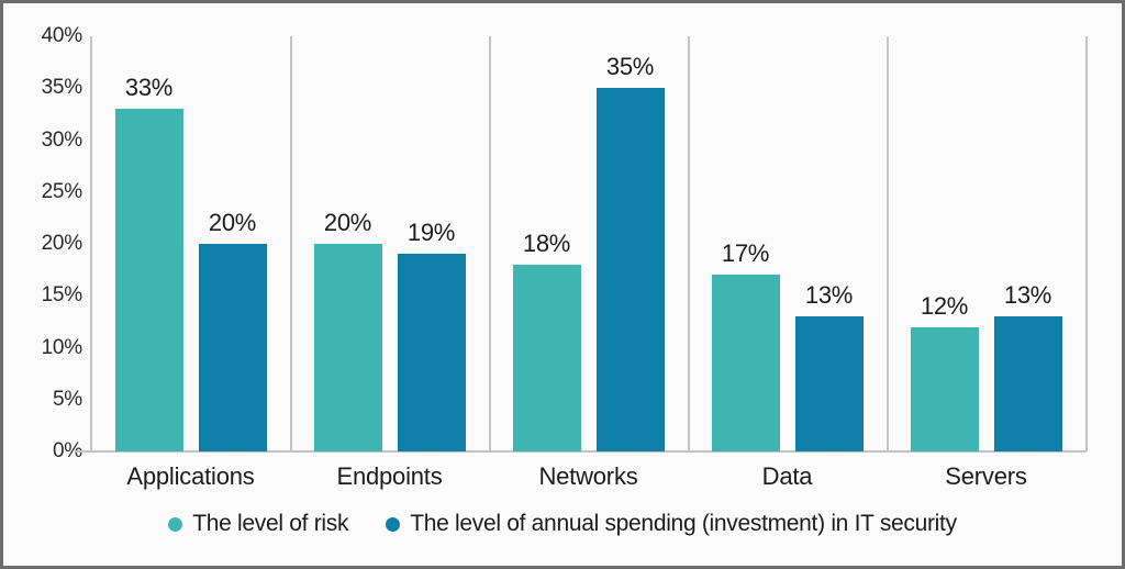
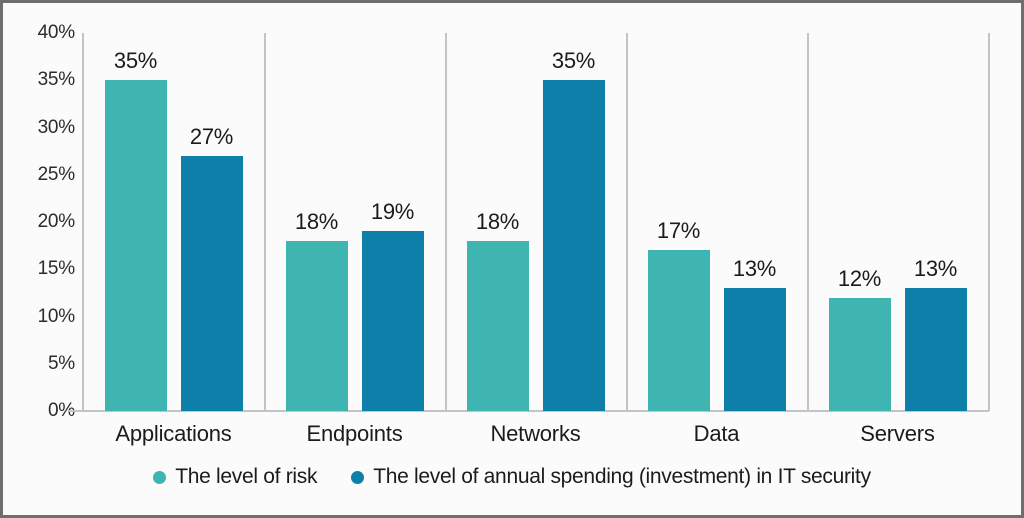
The level of risk/Applications: 33% -> 35%
The level of annual spending (investment) in IT security/Applications: 20% -> 27%
The level of risk/Endpoints: 20% -> 18%
